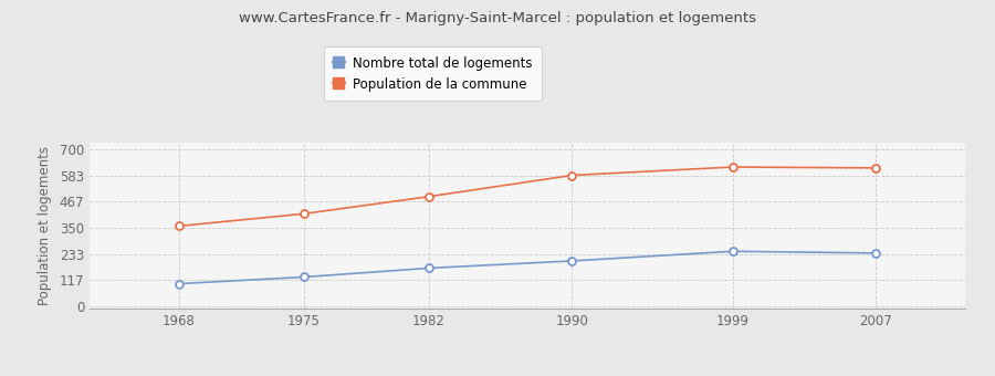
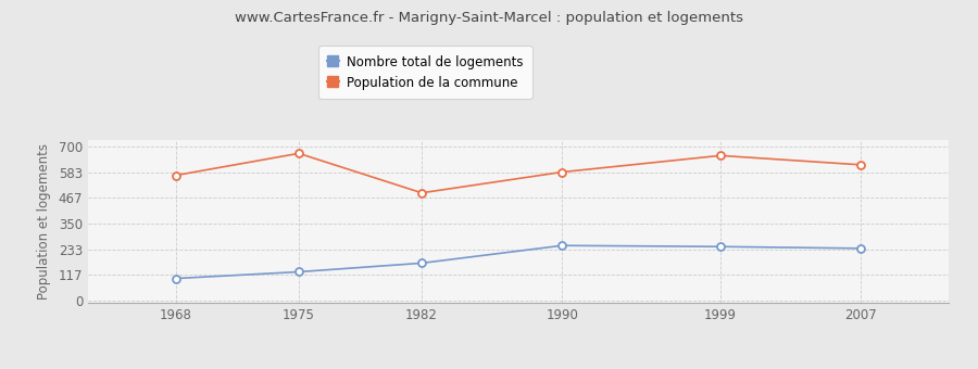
Population de la commune/1968: 358 -> 570
Population de la commune/1975: 413 -> 670
Nombre total de logements/1990: 202 -> 250
Population de la commune/1999: 622 -> 660
